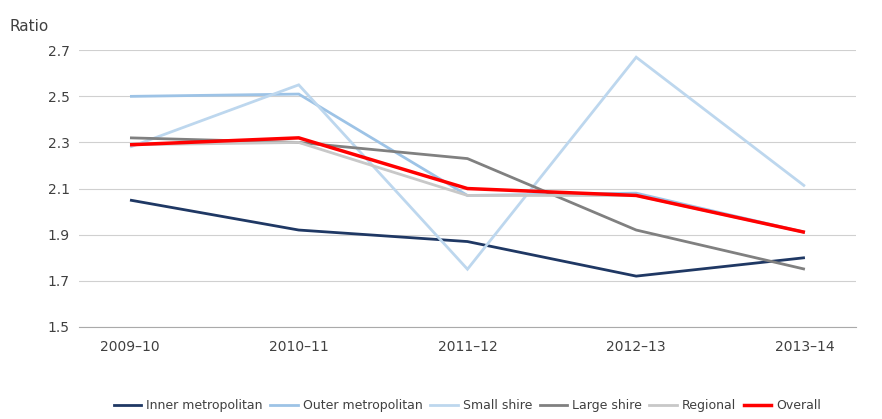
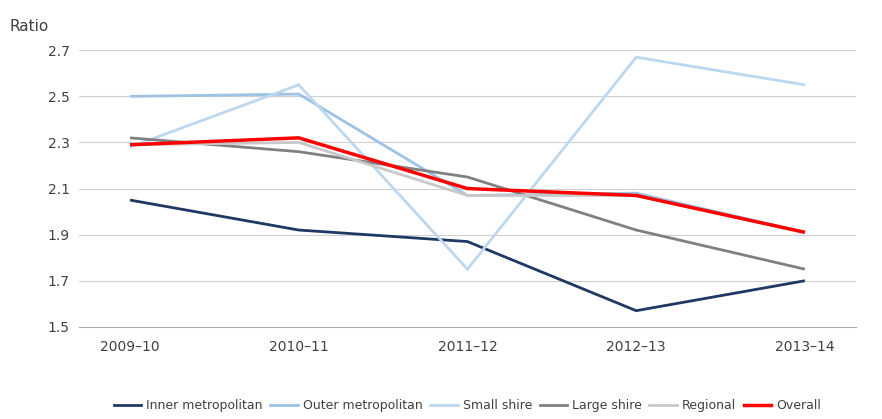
Large shire/2010–11: 2.30 -> 2.26
Large shire/2011–12: 2.23 -> 2.15
Inner metropolitan/2012–13: 1.72 -> 1.57
Inner metropolitan/2013–14: 1.80 -> 1.70
Small shire/2013–14: 2.11 -> 2.55
